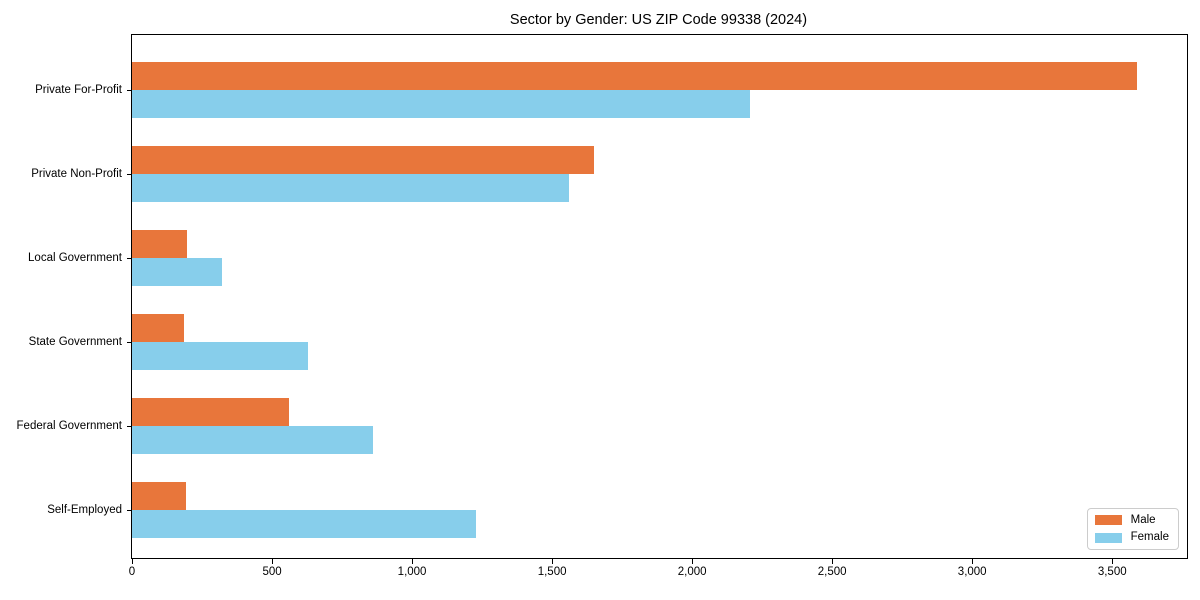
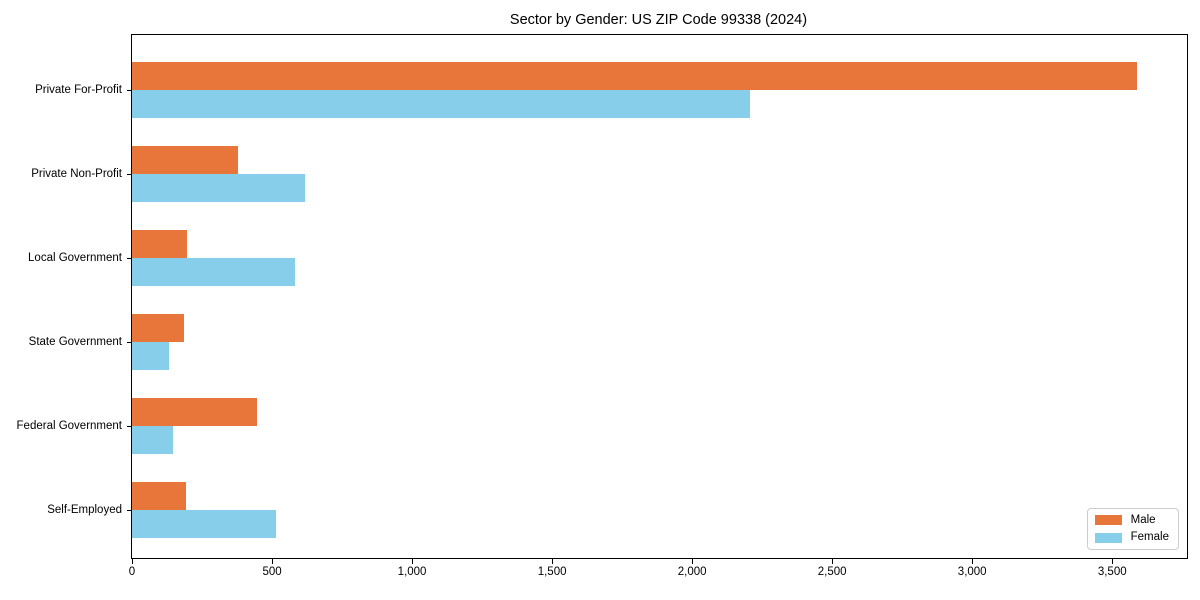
Male/Private Non-Profit: 1650 -> 380
Female/Private Non-Profit: 1560 -> 620
Female/Local Government: 320 -> 580
Female/State Government: 630 -> 130
Male/Federal Government: 560 -> 450
Female/Federal Government: 860 -> 140
Female/Self-Employed: 1230 -> 520
